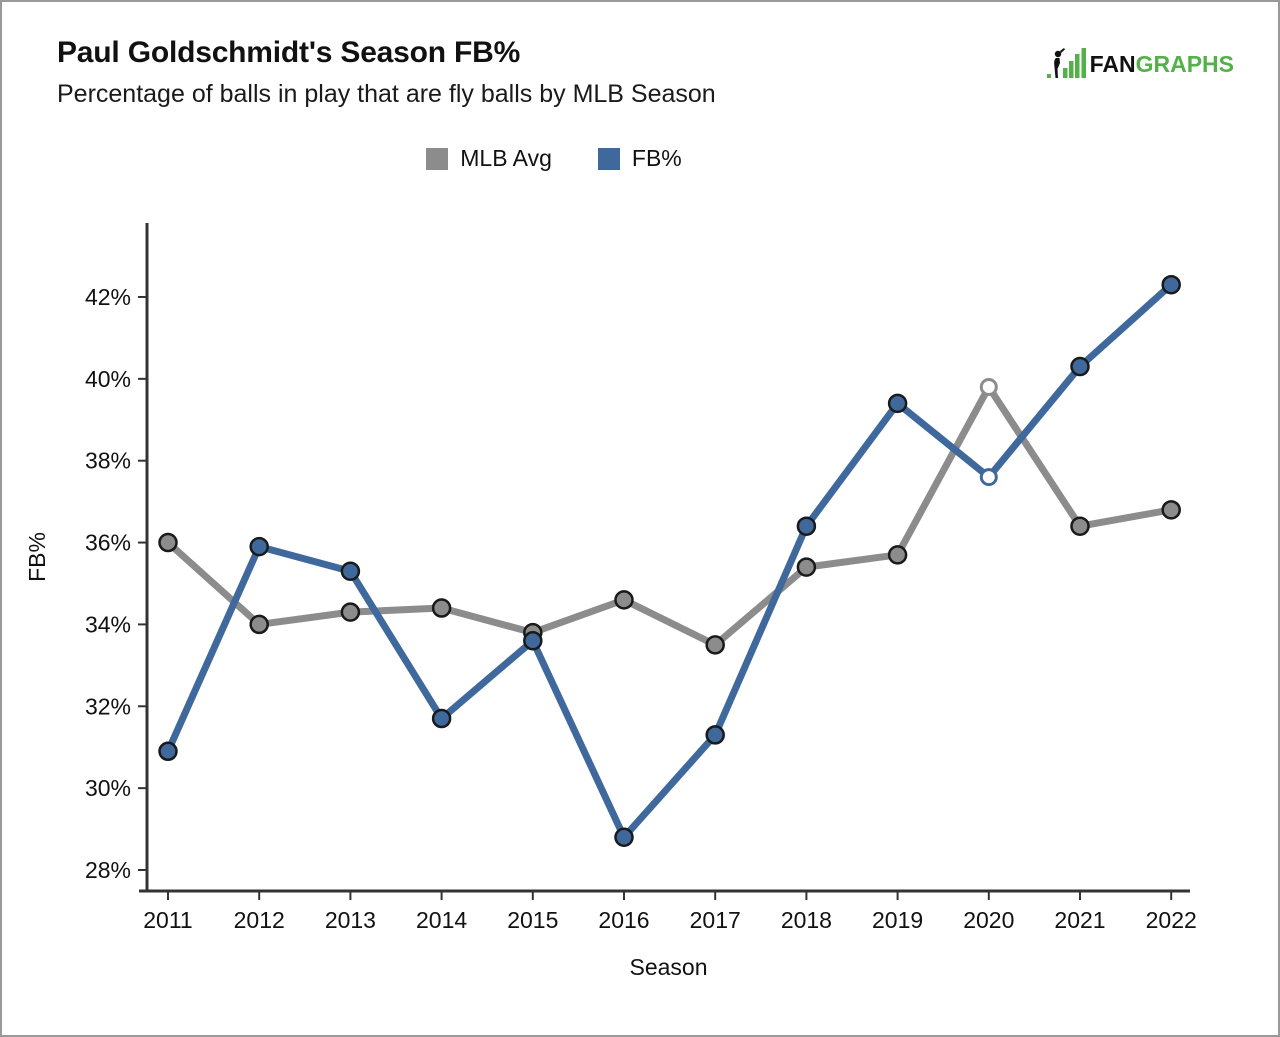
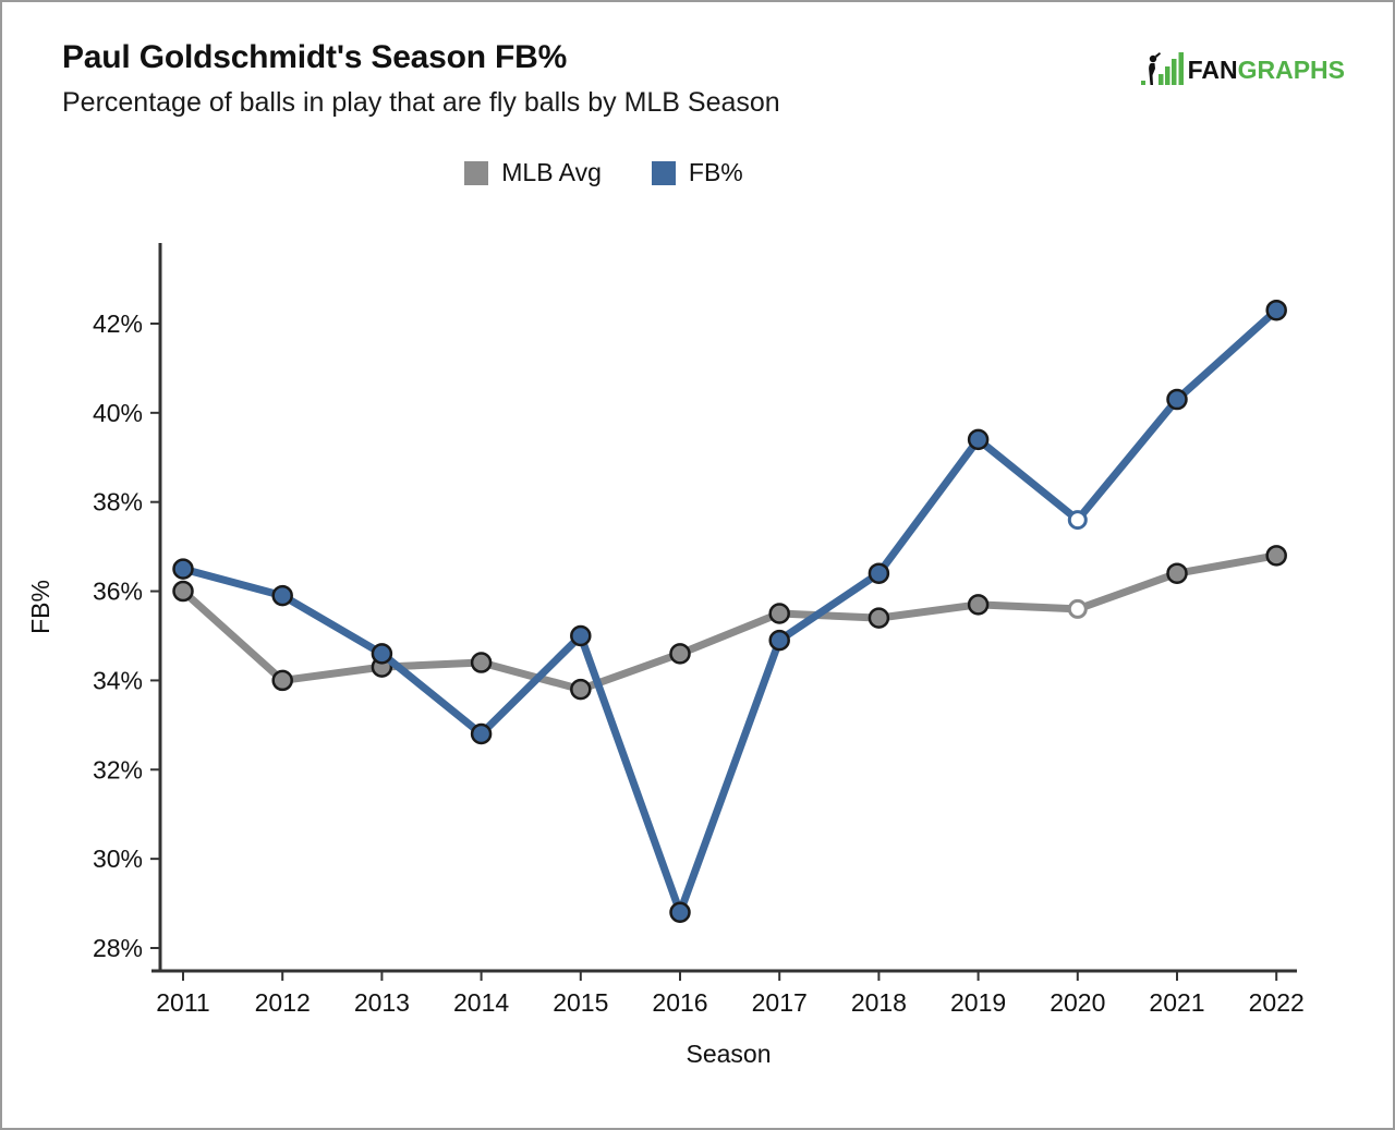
FB%/2011: 30.9% -> 36.5%
FB%/2013: 35.3% -> 34.6%
FB%/2014: 31.7% -> 32.8%
FB%/2015: 33.6% -> 35.0%
MLB Avg/2017: 33.5% -> 35.5%
FB%/2017: 31.3% -> 34.9%
MLB Avg/2020: 39.8% -> 35.6%
